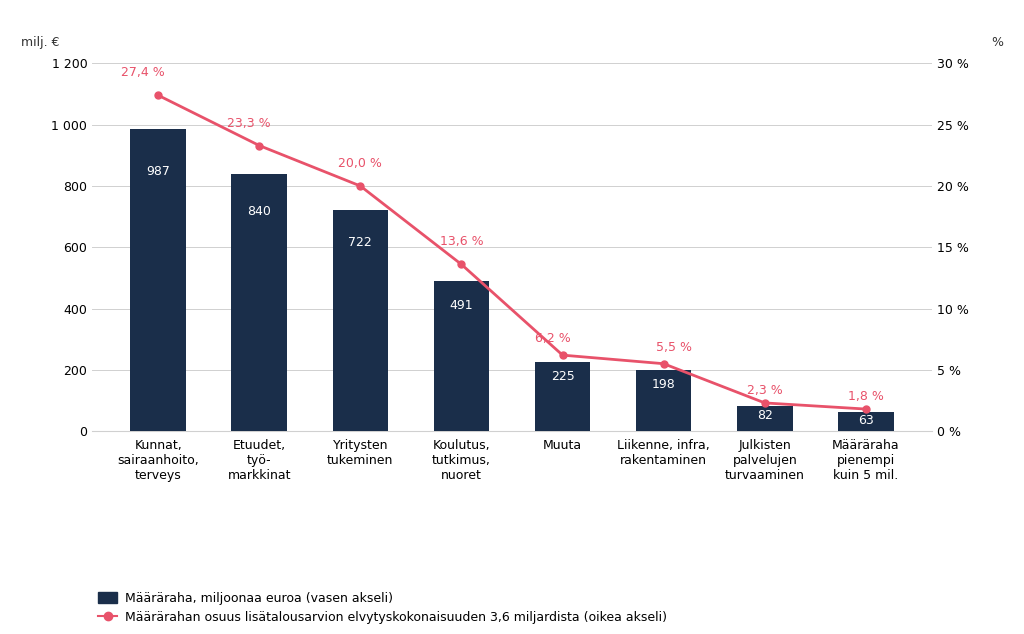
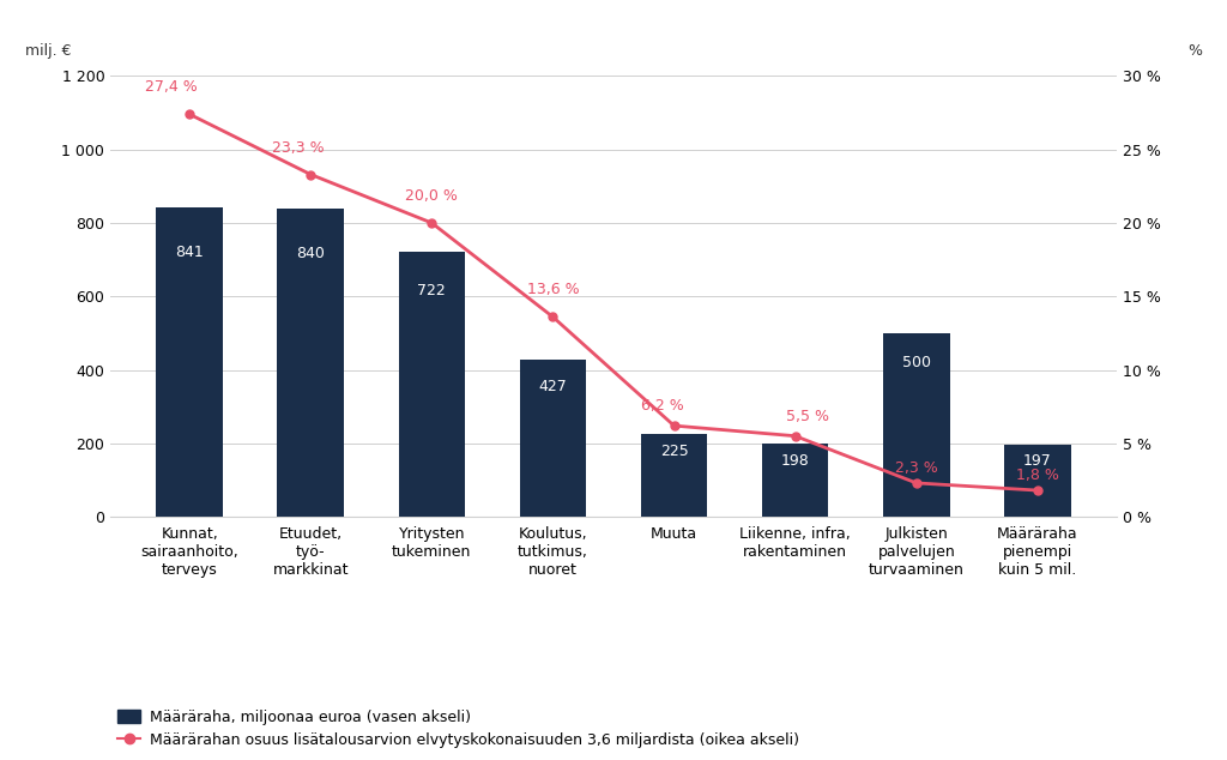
Määräraha, miljoonaa euroa (vasen akseli)/Kunnat, sairaanhoito, terveys: 987 -> 841
Määräraha, miljoonaa euroa (vasen akseli)/Koulutus, tutkimus, nuoret: 491 -> 427
Määräraha, miljoonaa euroa (vasen akseli)/Julkisten palvelujen turvaaminen: 82 -> 500
Määräraha, miljoonaa euroa (vasen akseli)/Määräraha pienempi kuin 5 mil.: 63 -> 197
